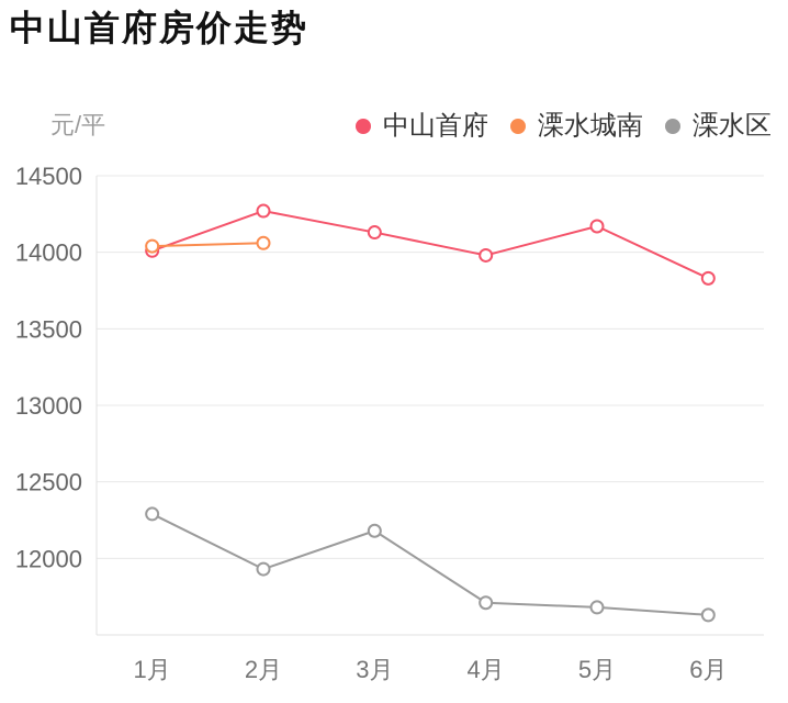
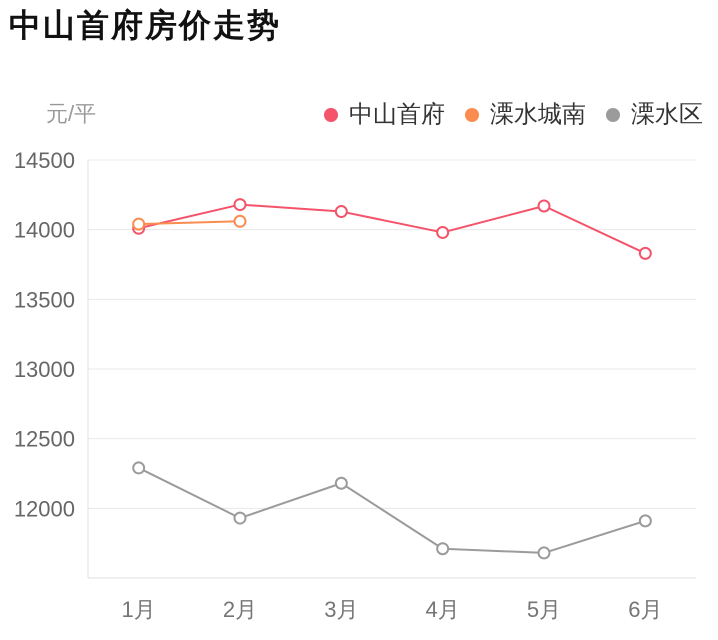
中山首府/2月: 14270 -> 14180
溧水区/6月: 11630 -> 11910
